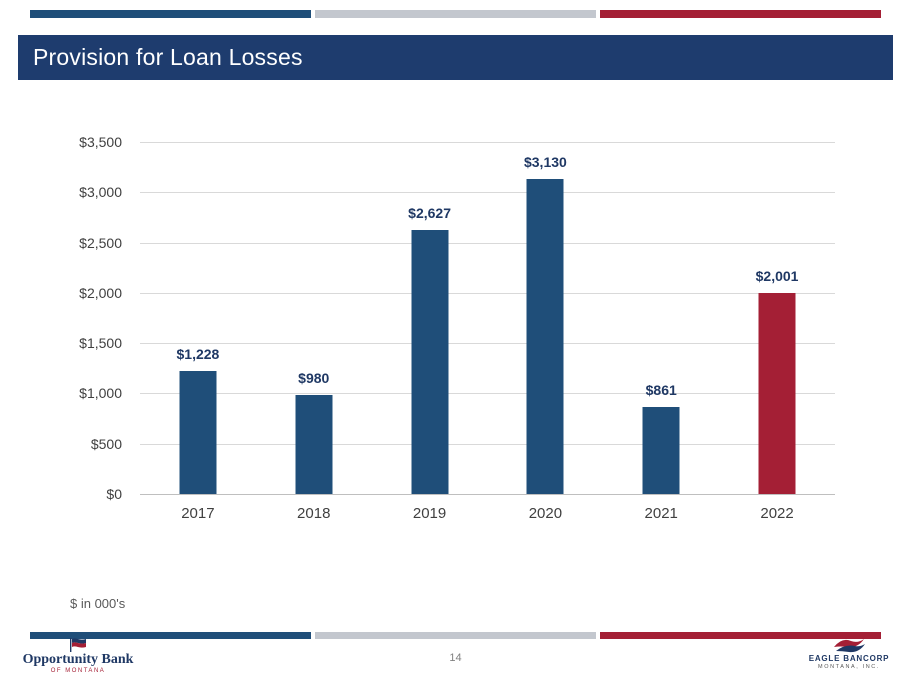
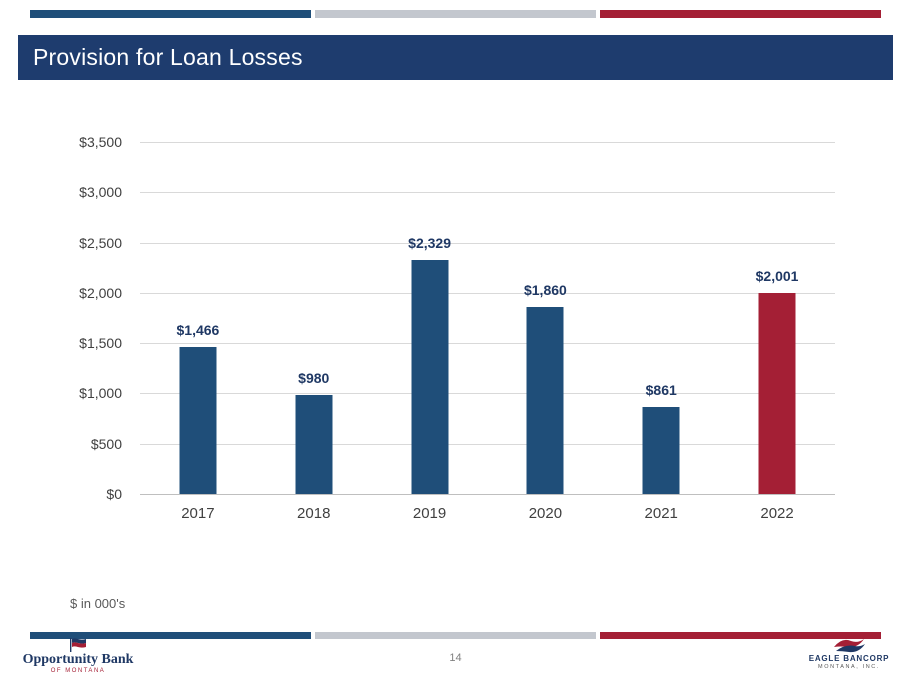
2017: $1,228 -> $1,466
2019: $2,627 -> $2,329
2020: $3,130 -> $1,860
